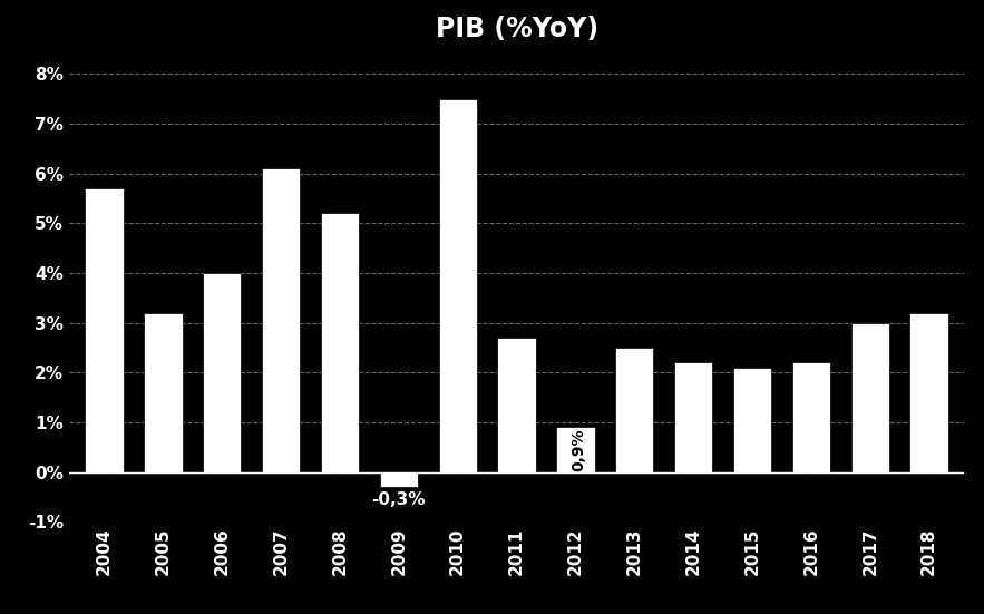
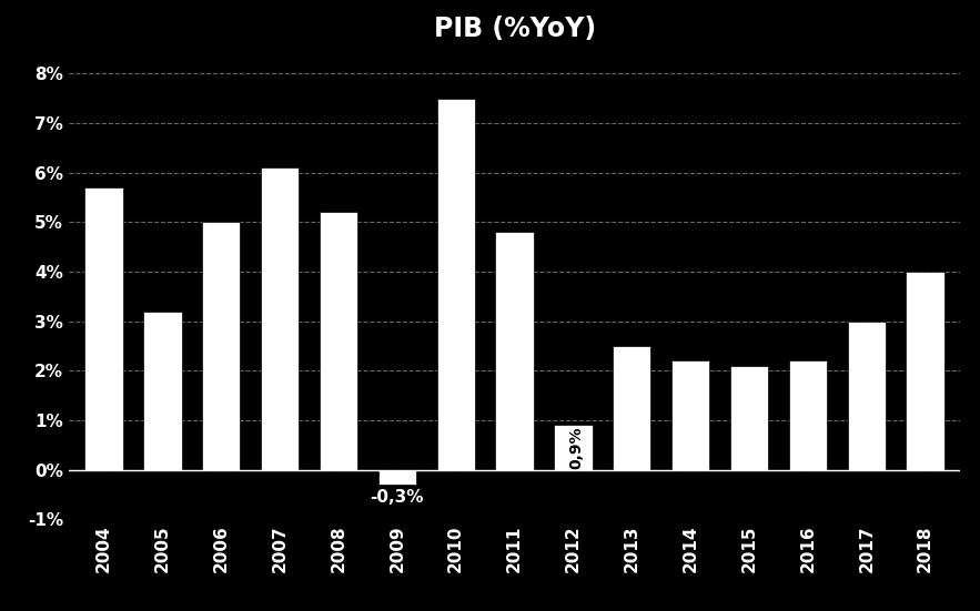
2006: 4.0% -> 5.0%
2011: 2.7% -> 4.8%
2018: 3.2% -> 4.0%
